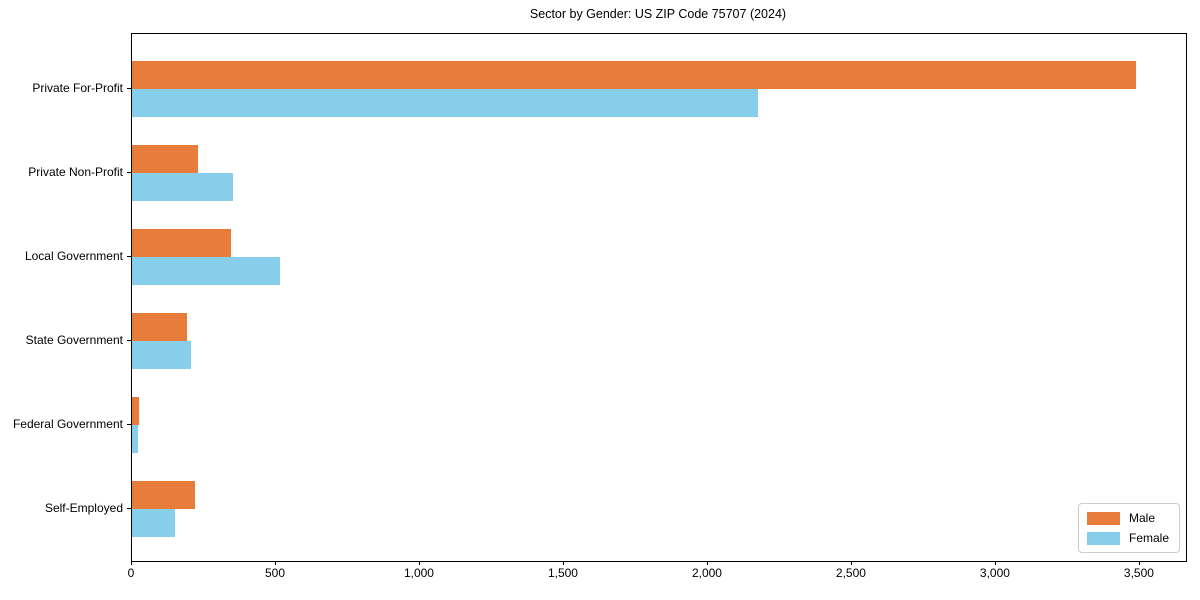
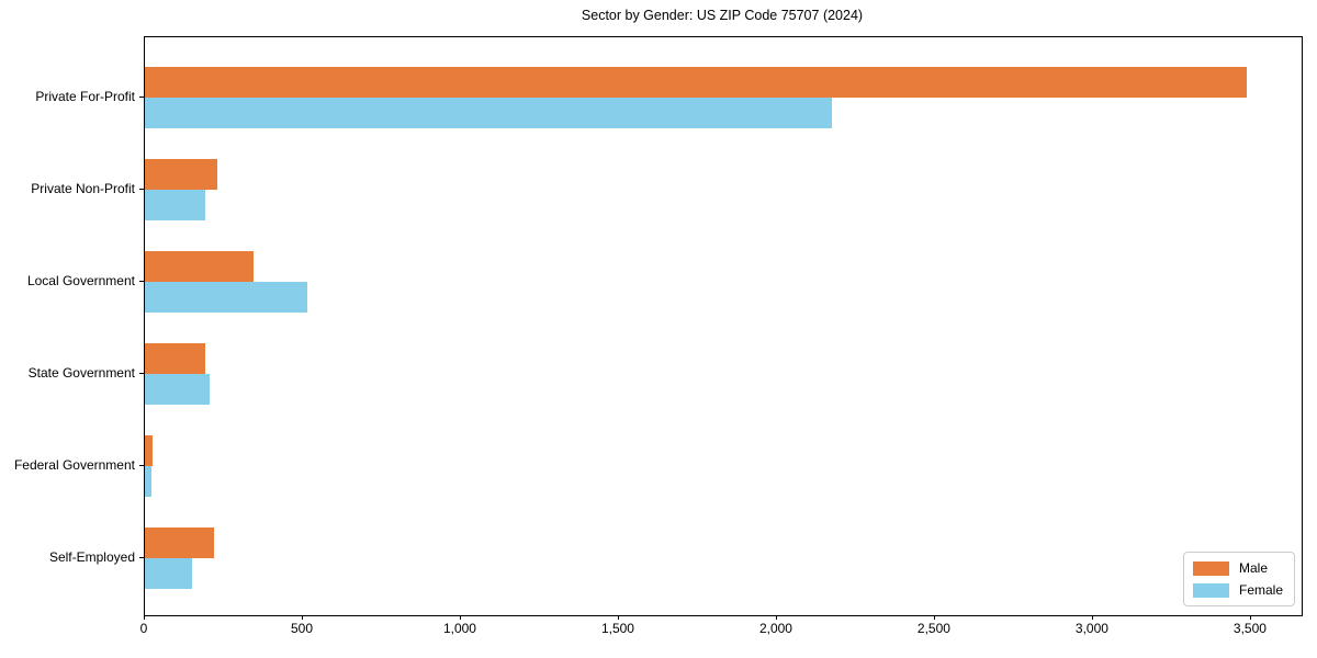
Female/Private Non-Profit: 350 -> 190
